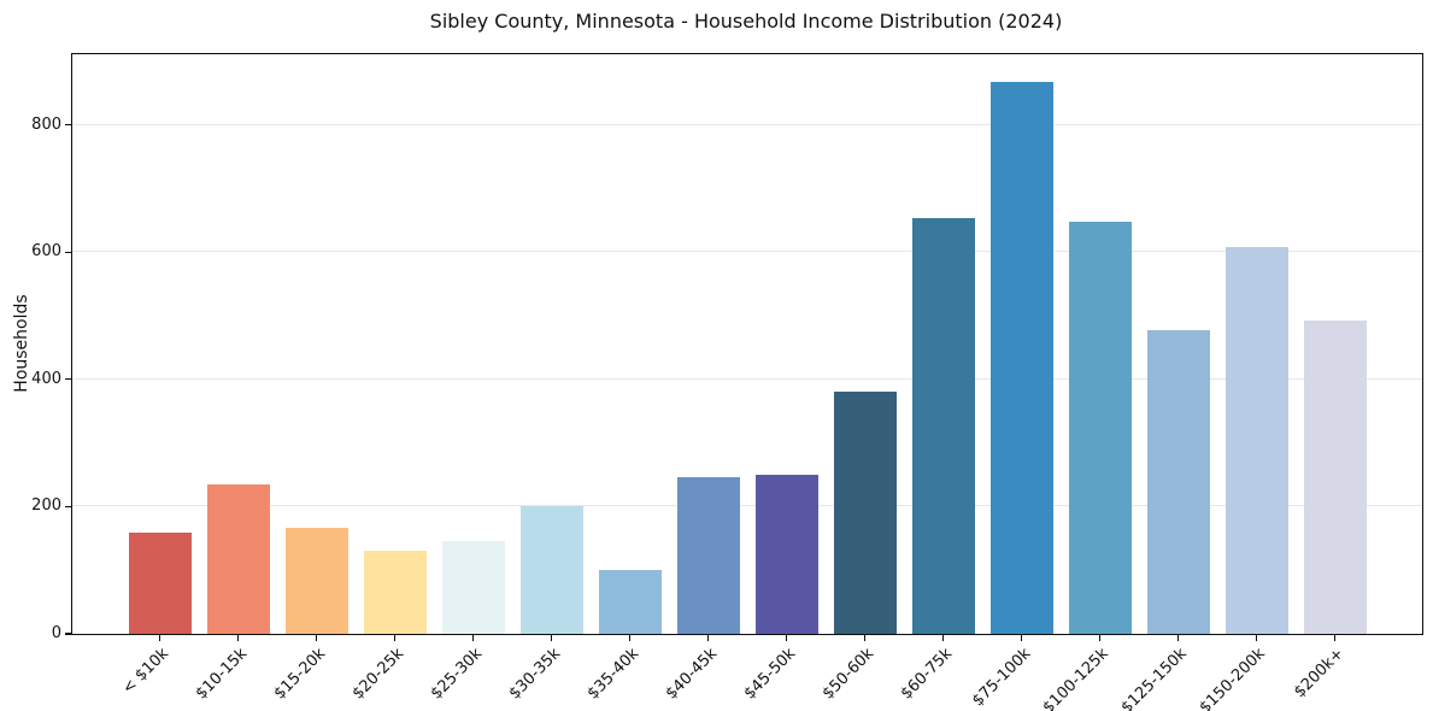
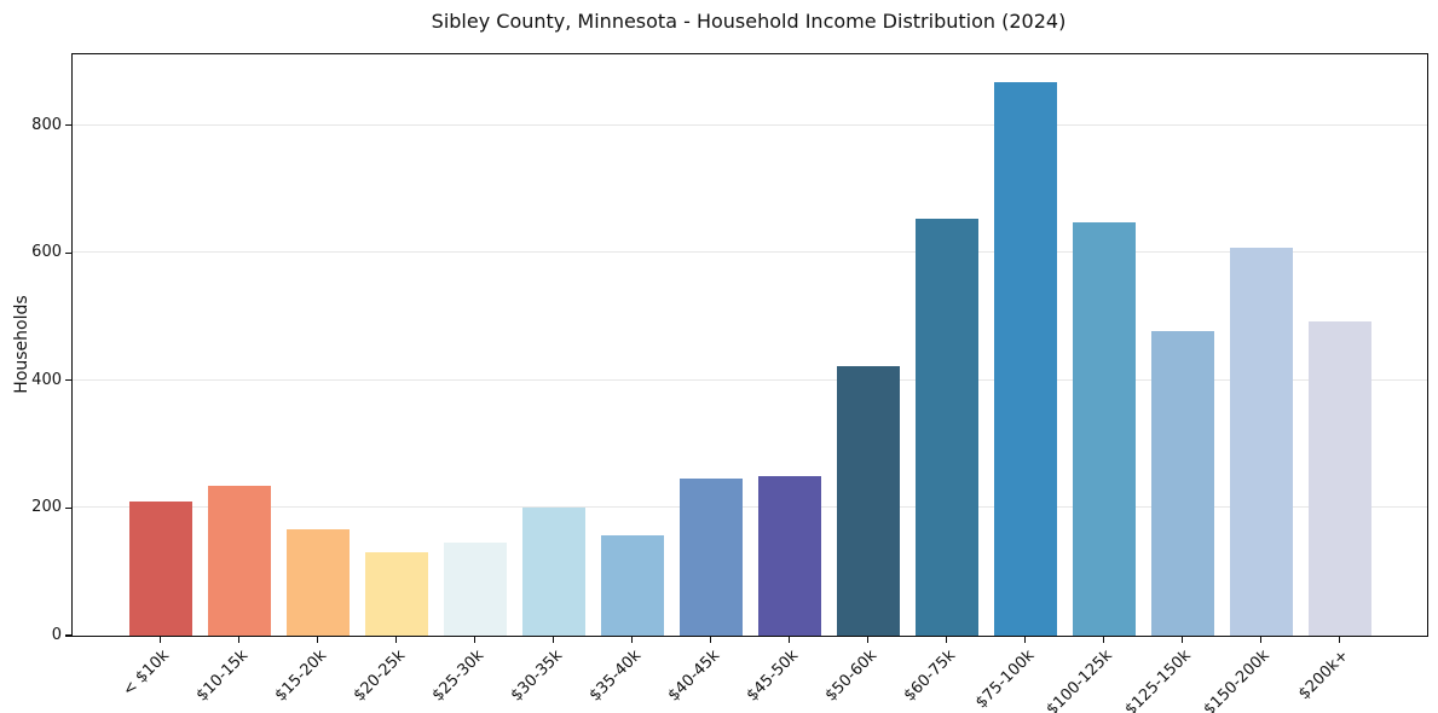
< $10k: 160 -> 210
$35-40k: 100 -> 160
$50-60k: 380 -> 420
